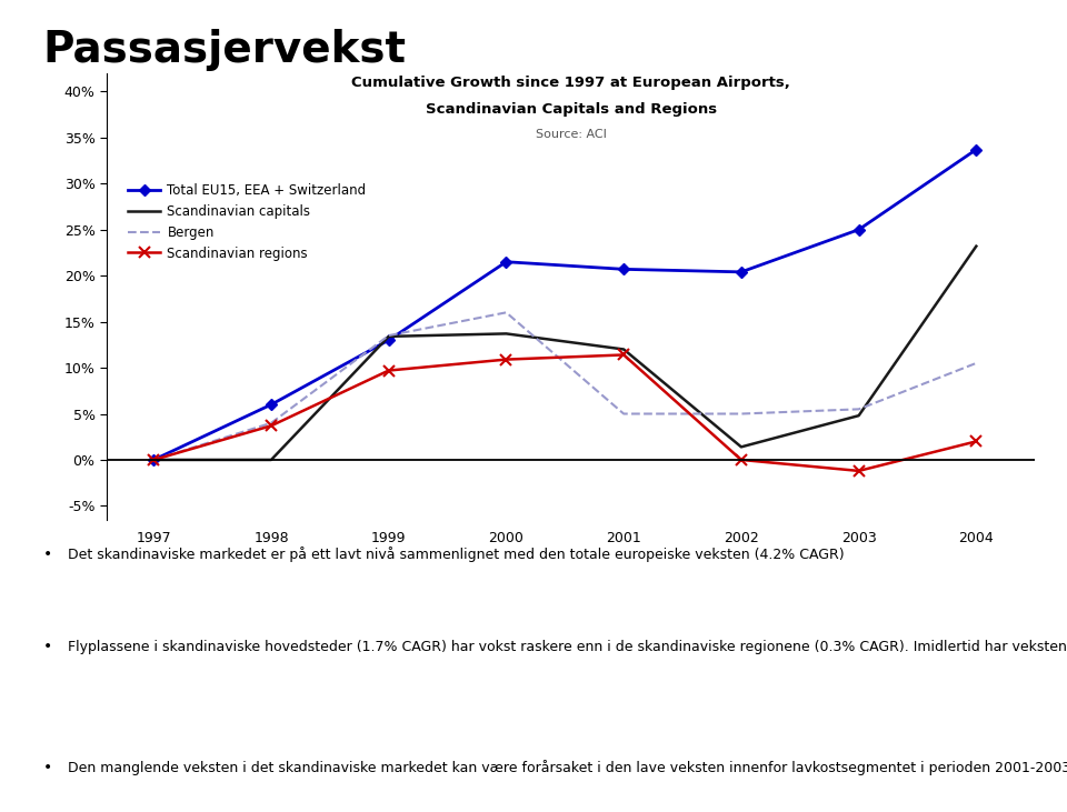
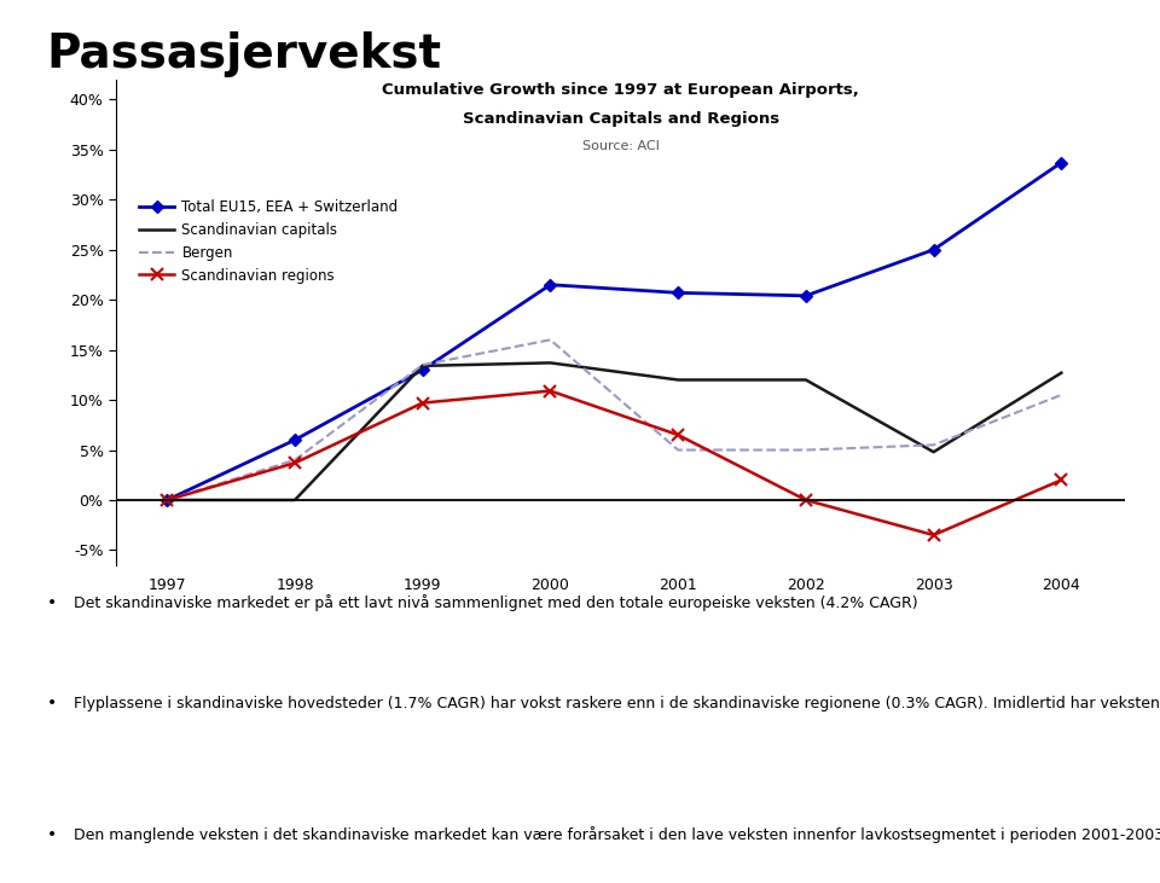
Scandinavian regions/2001: 11.4% -> 6.5%
Scandinavian capitals/2002: 1.4% -> 12.0%
Scandinavian regions/2003: -1.2% -> -3.5%
Scandinavian capitals/2004: 23.2% -> 12.7%
